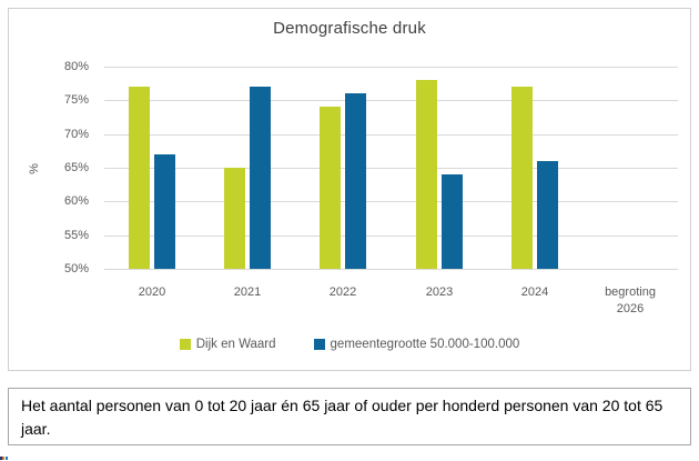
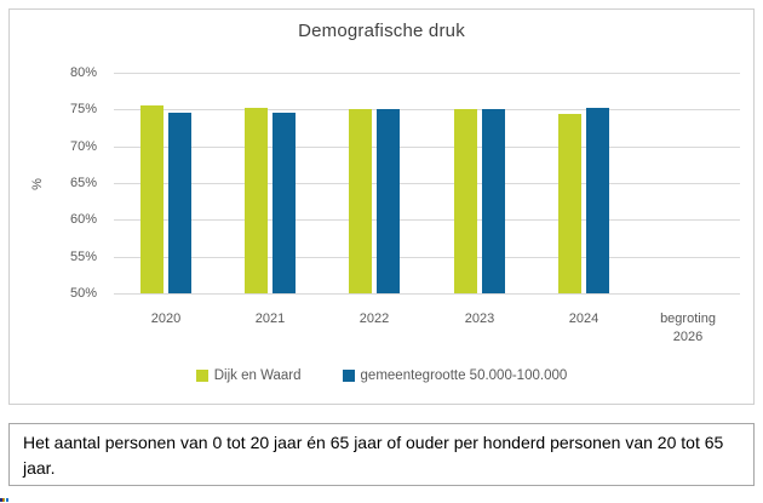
Dijk en Waard/2020: 77% -> 76%
gemeentegrootte 50.000-100.000/2020: 67% -> 74%
Dijk en Waard/2021: 65% -> 75%
gemeentegrootte 50.000-100.000/2021: 77% -> 74%
Dijk en Waard/2022: 74% -> 75%
gemeentegrootte 50.000-100.000/2022: 76% -> 75%
Dijk en Waard/2023: 78% -> 75%
gemeentegrootte 50.000-100.000/2023: 64% -> 75%
Dijk en Waard/2024: 77% -> 74%
gemeentegrootte 50.000-100.000/2024: 66% -> 75%
